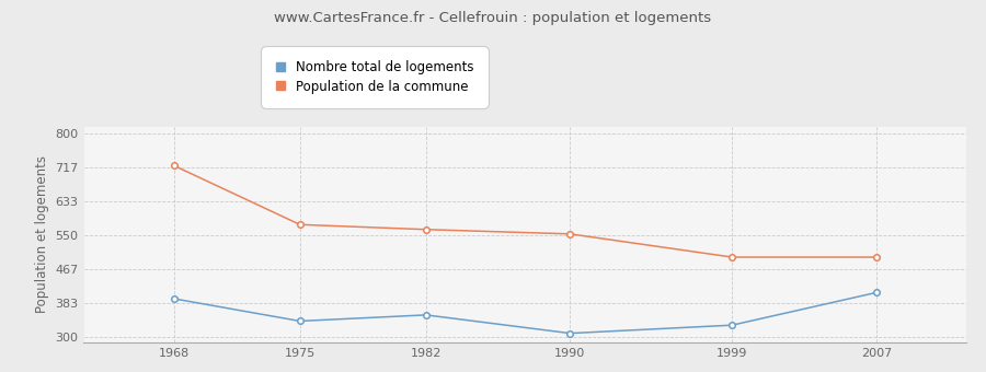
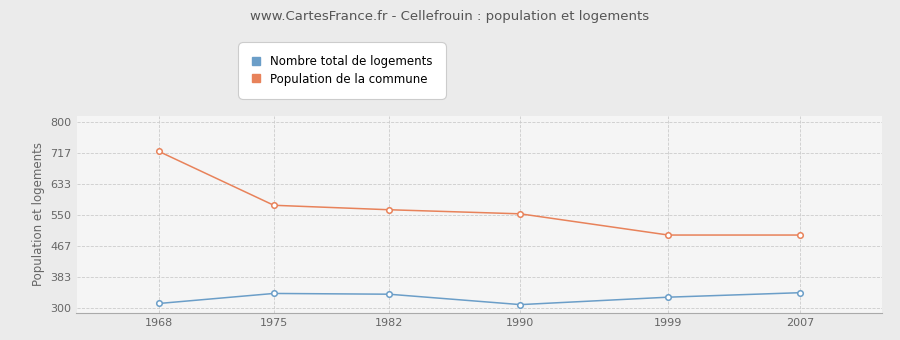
Nombre total de logements/1968: 395 -> 313
Nombre total de logements/1982: 355 -> 338
Nombre total de logements/2007: 410 -> 342
